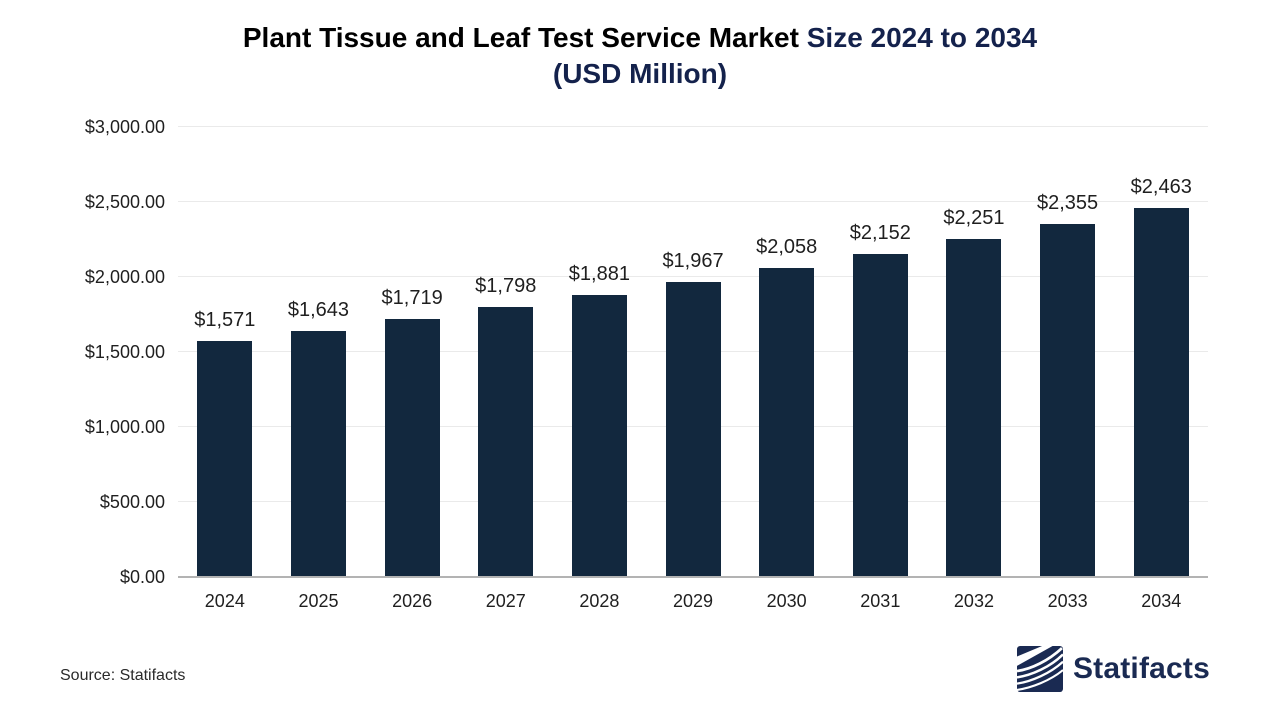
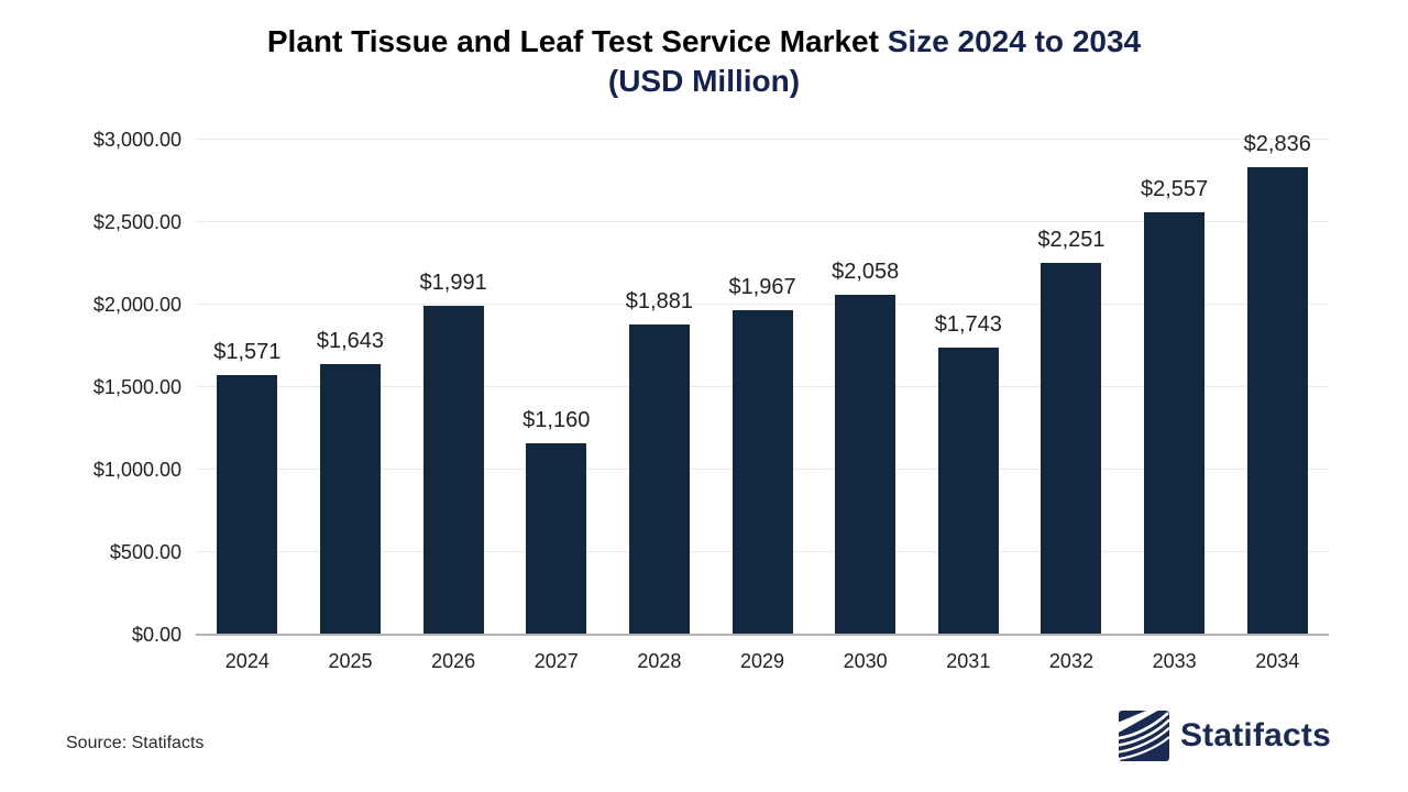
2026: $1,719 -> $1,991
2027: $1,798 -> $1,160
2031: $2,152 -> $1,743
2033: $2,355 -> $2,557
2034: $2,463 -> $2,836
